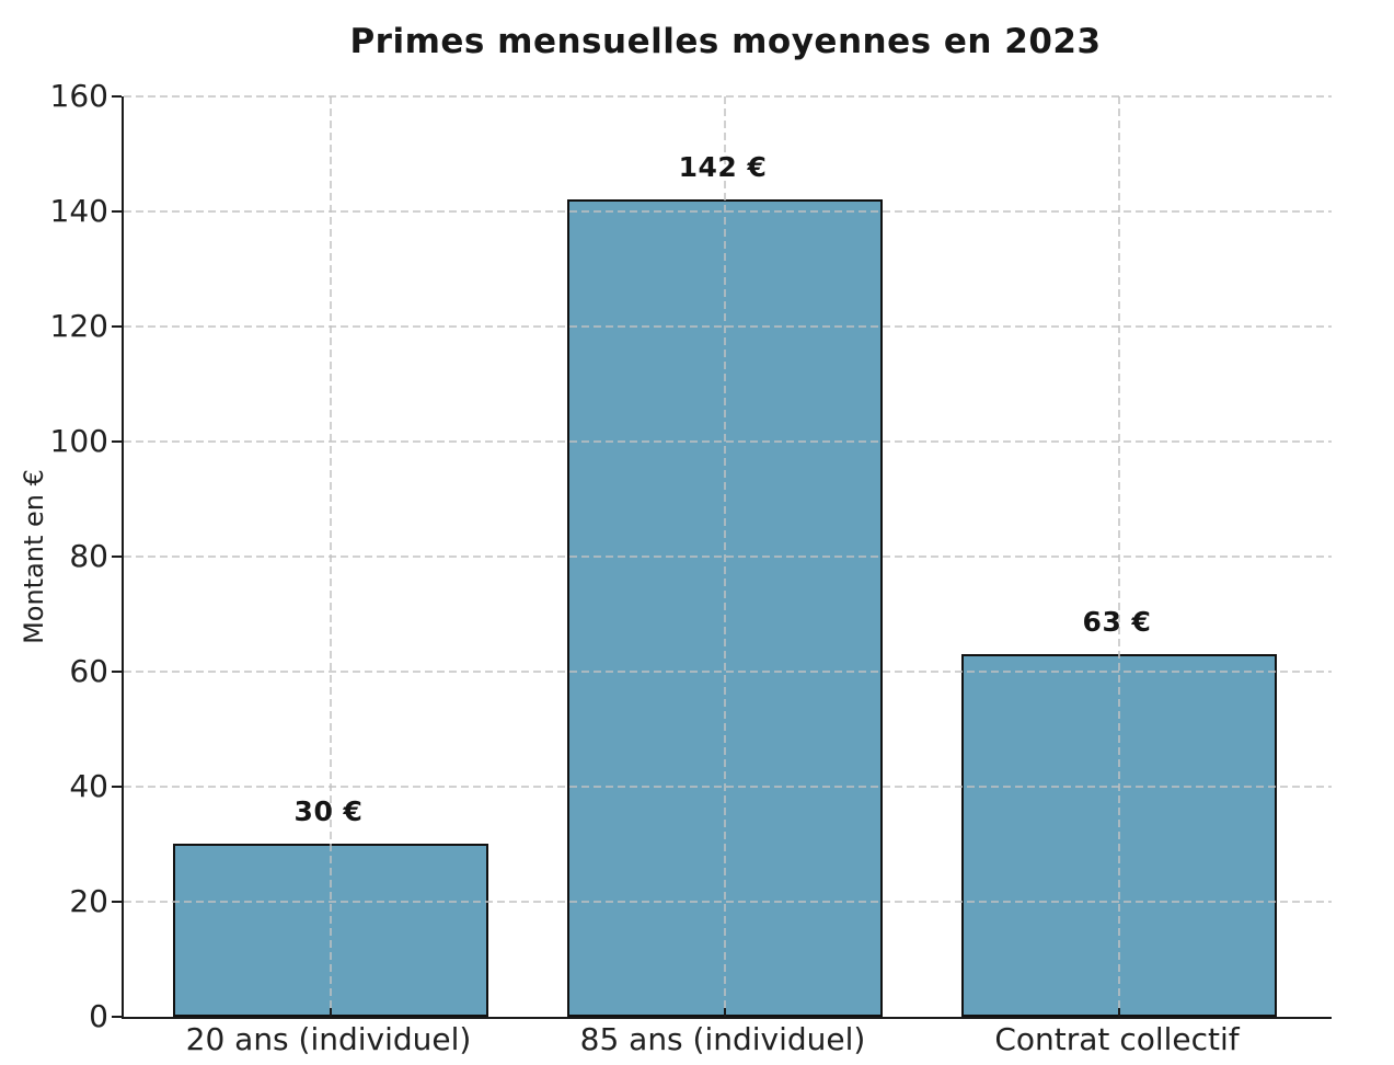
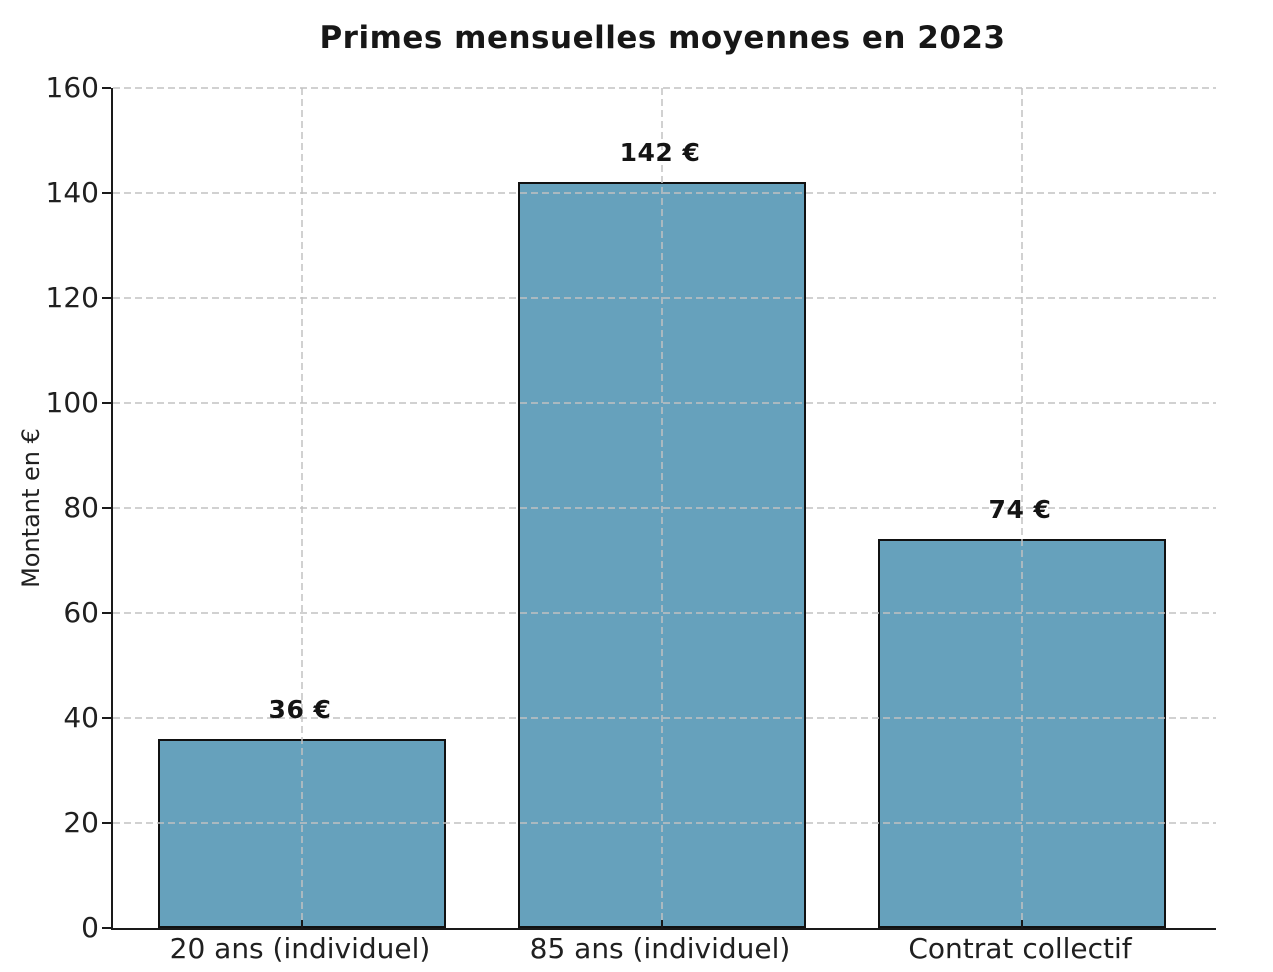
20 ans (individuel): 30 -> 36
Contrat collectif: 63 -> 74
